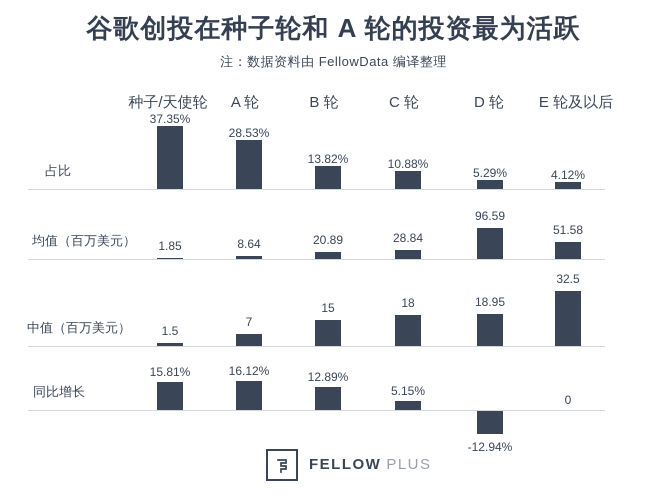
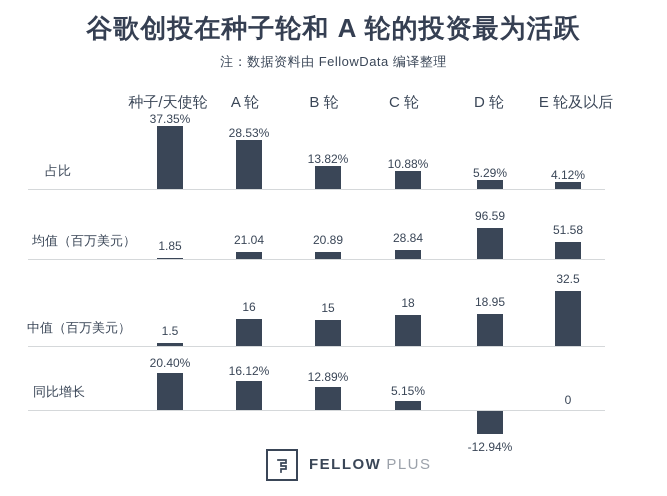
同比增长/种子/天使轮: 15.81% -> 20.40%
均值（百万美元）/A 轮: 8.64 -> 21.04
中值（百万美元）/A 轮: 7 -> 16
